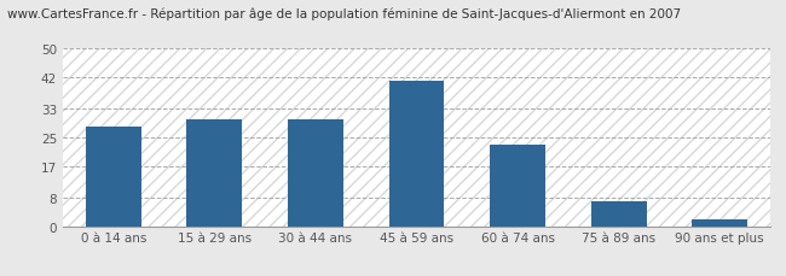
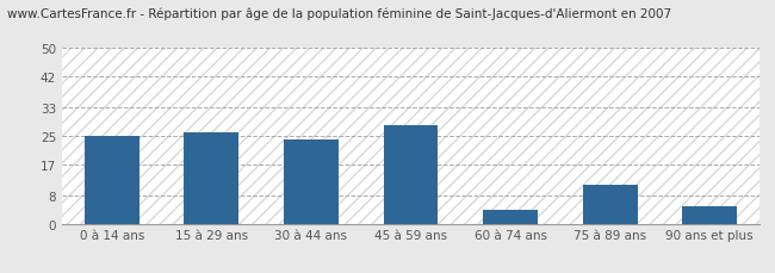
0 à 14 ans: 28 -> 25
15 à 29 ans: 30 -> 26
30 à 44 ans: 30 -> 24
45 à 59 ans: 41 -> 28
60 à 74 ans: 23 -> 4
75 à 89 ans: 7 -> 11
90 ans et plus: 2 -> 5
